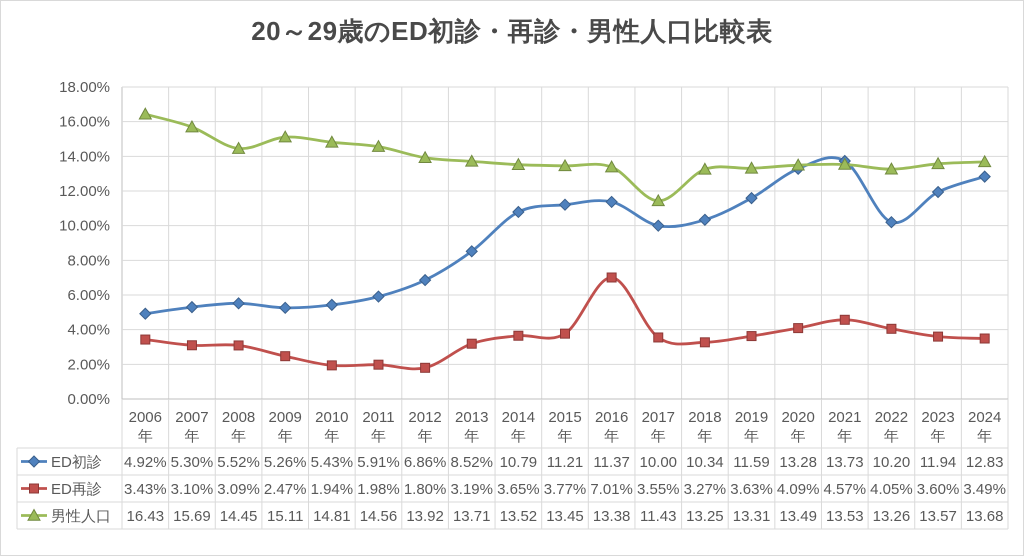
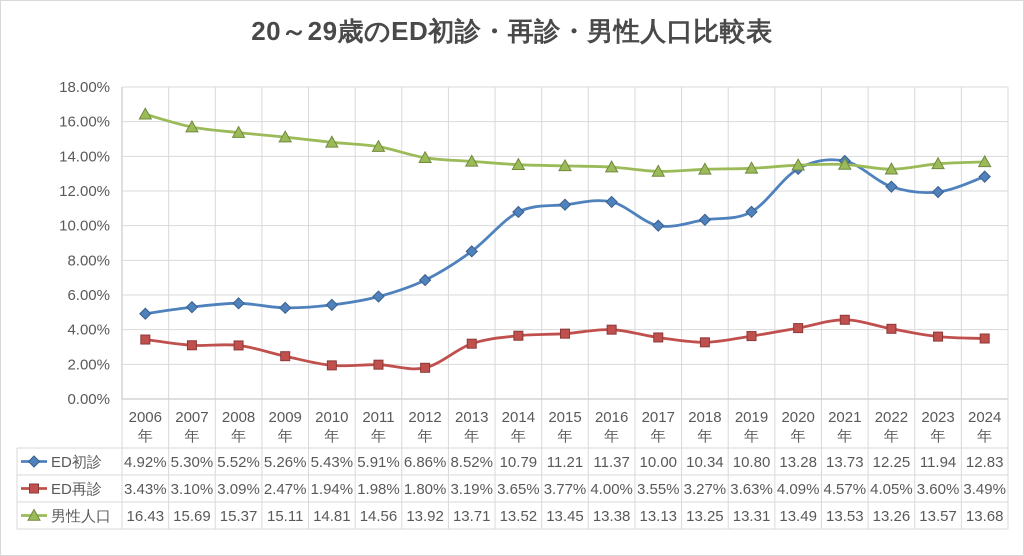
男性人口/2008年: 14.45 -> 15.37
ED再診/2016年: 7.01% -> 4.00%
男性人口/2017年: 11.43 -> 13.13
ED初診/2019年: 11.59 -> 10.80
ED初診/2022年: 10.20 -> 12.25
